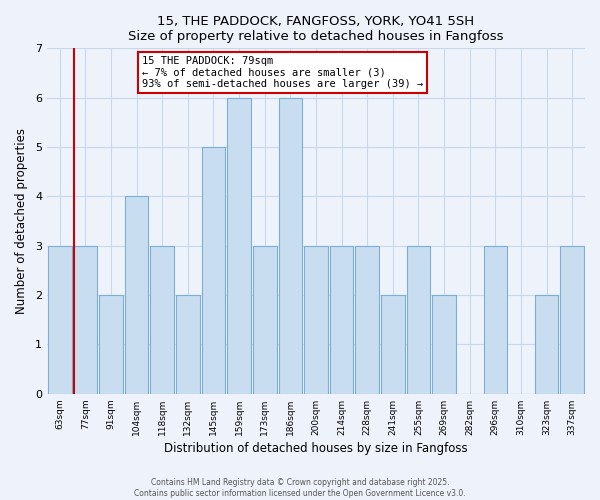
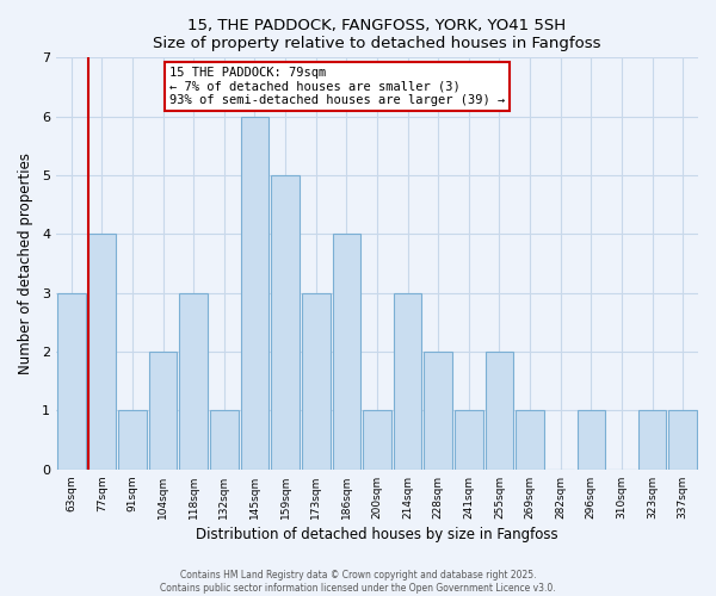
77sqm: 3 -> 4
91sqm: 2 -> 1
104sqm: 4 -> 2
132sqm: 2 -> 1
145sqm: 5 -> 6
159sqm: 6 -> 5
186sqm: 6 -> 4
200sqm: 3 -> 1
228sqm: 3 -> 2
241sqm: 2 -> 1
255sqm: 3 -> 2
269sqm: 2 -> 1
296sqm: 3 -> 1
323sqm: 2 -> 1
337sqm: 3 -> 1
